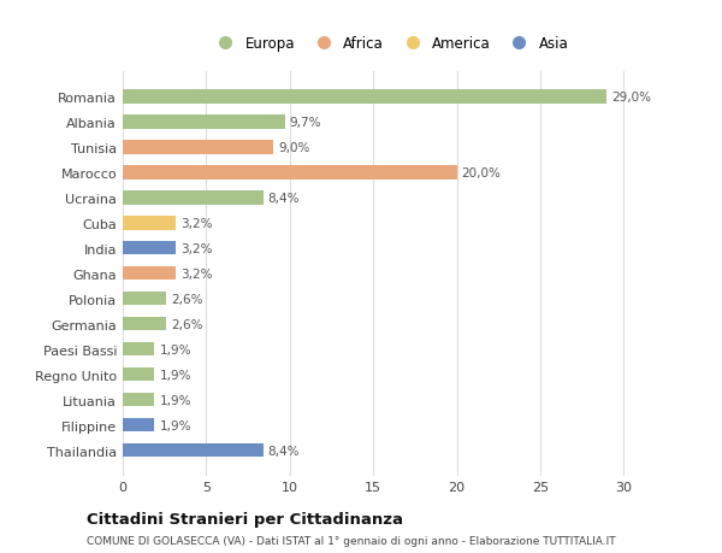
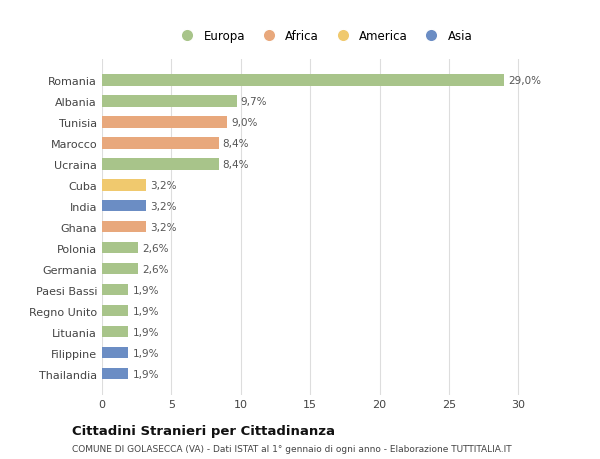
Marocco: 20,0% -> 8,4%
Thailandia: 8,4% -> 1,9%
